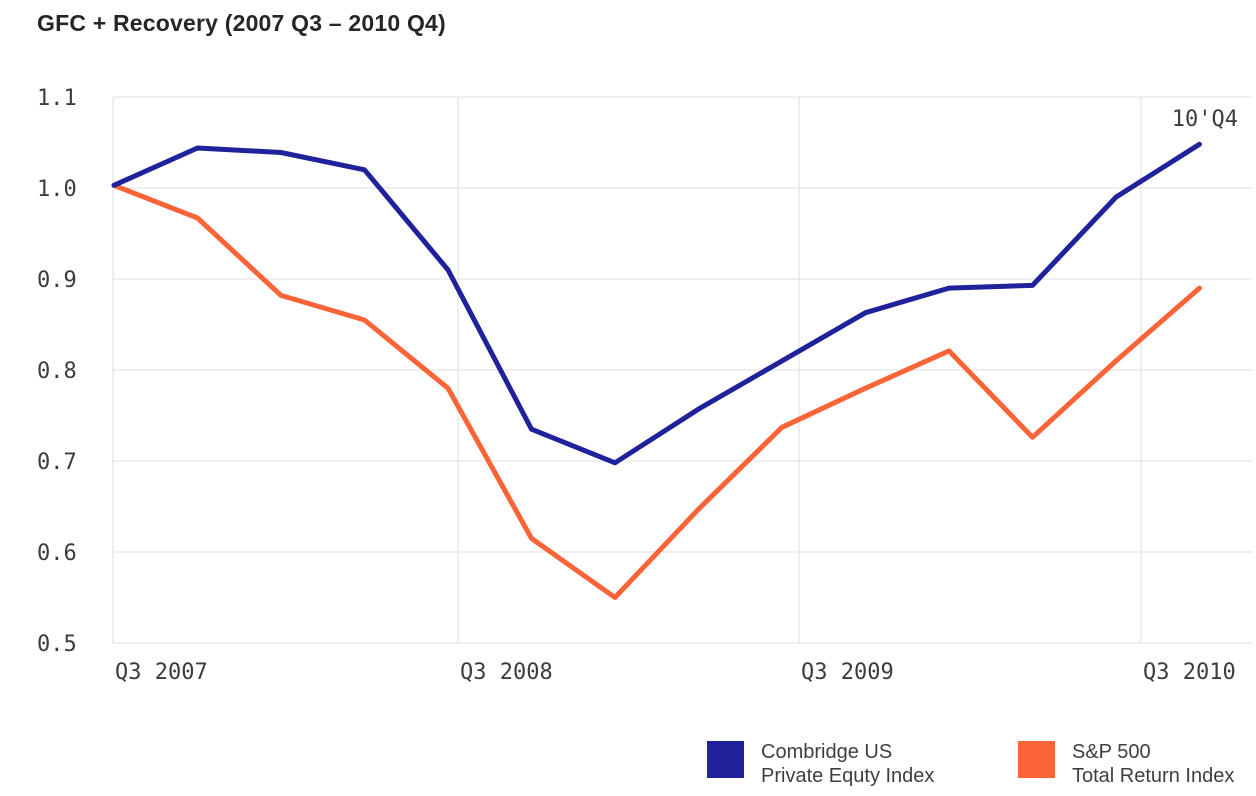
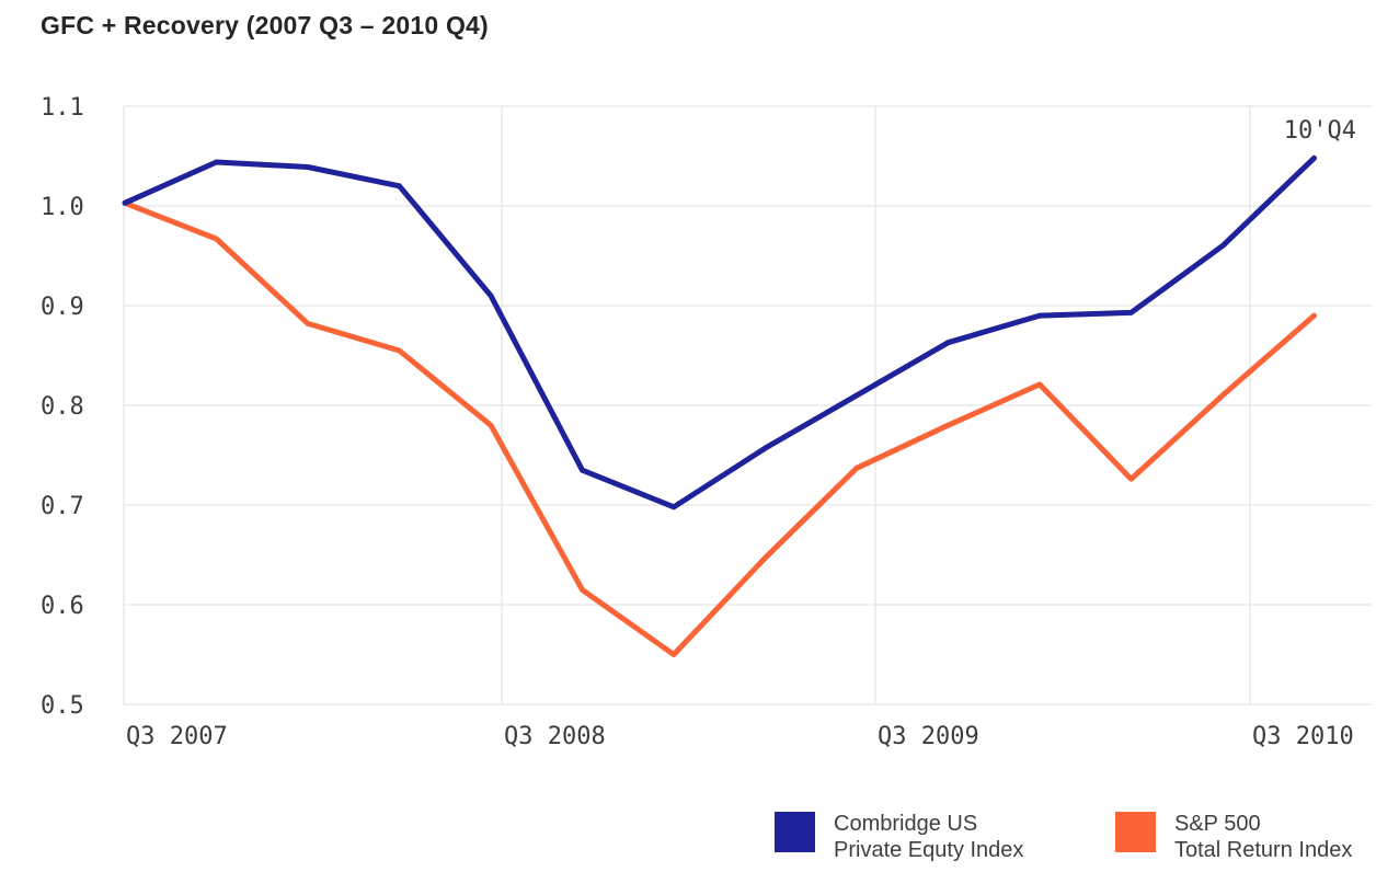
Combridge US Private Equty Index/Q3 2010: 0.99 -> 0.96
